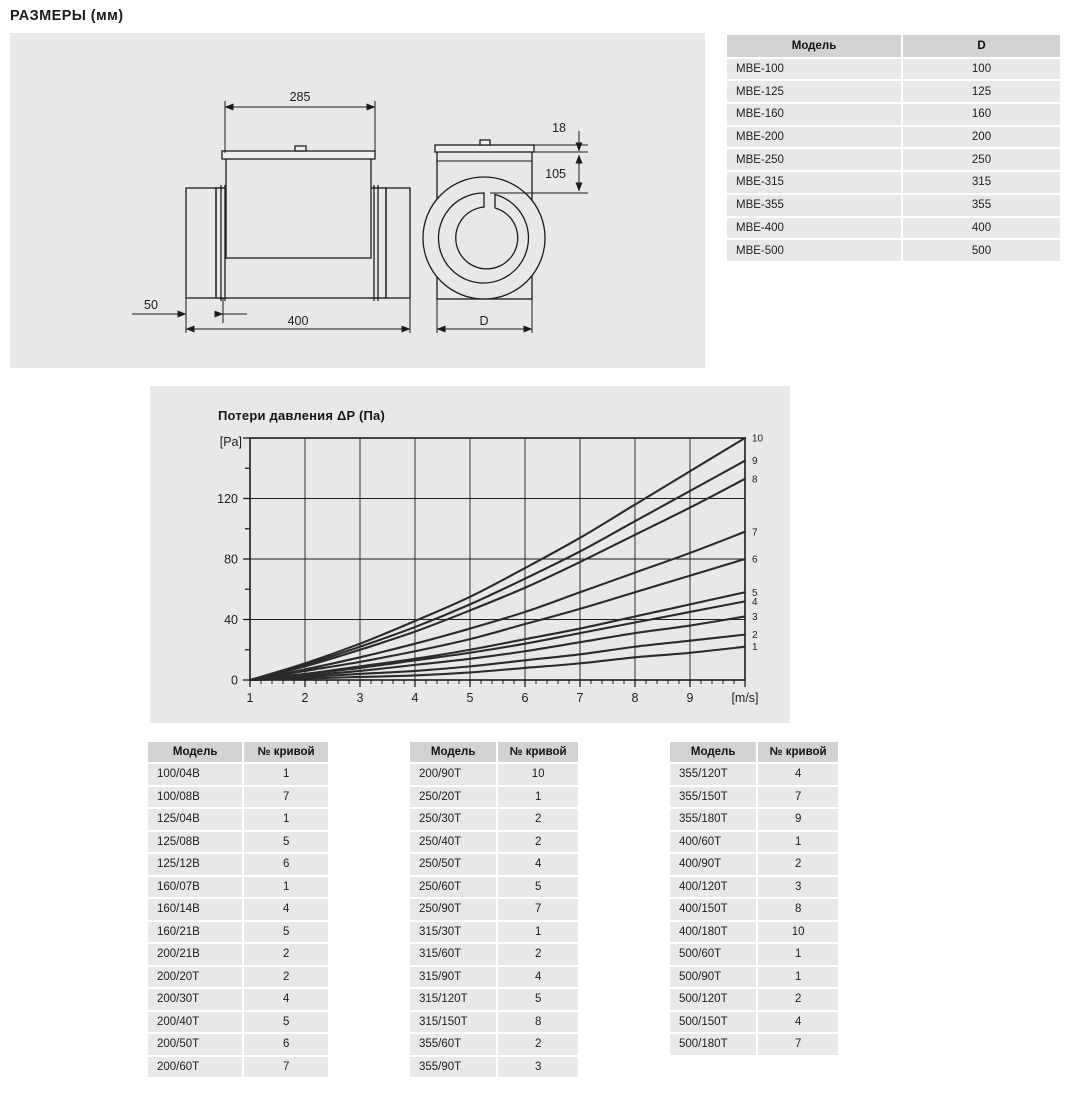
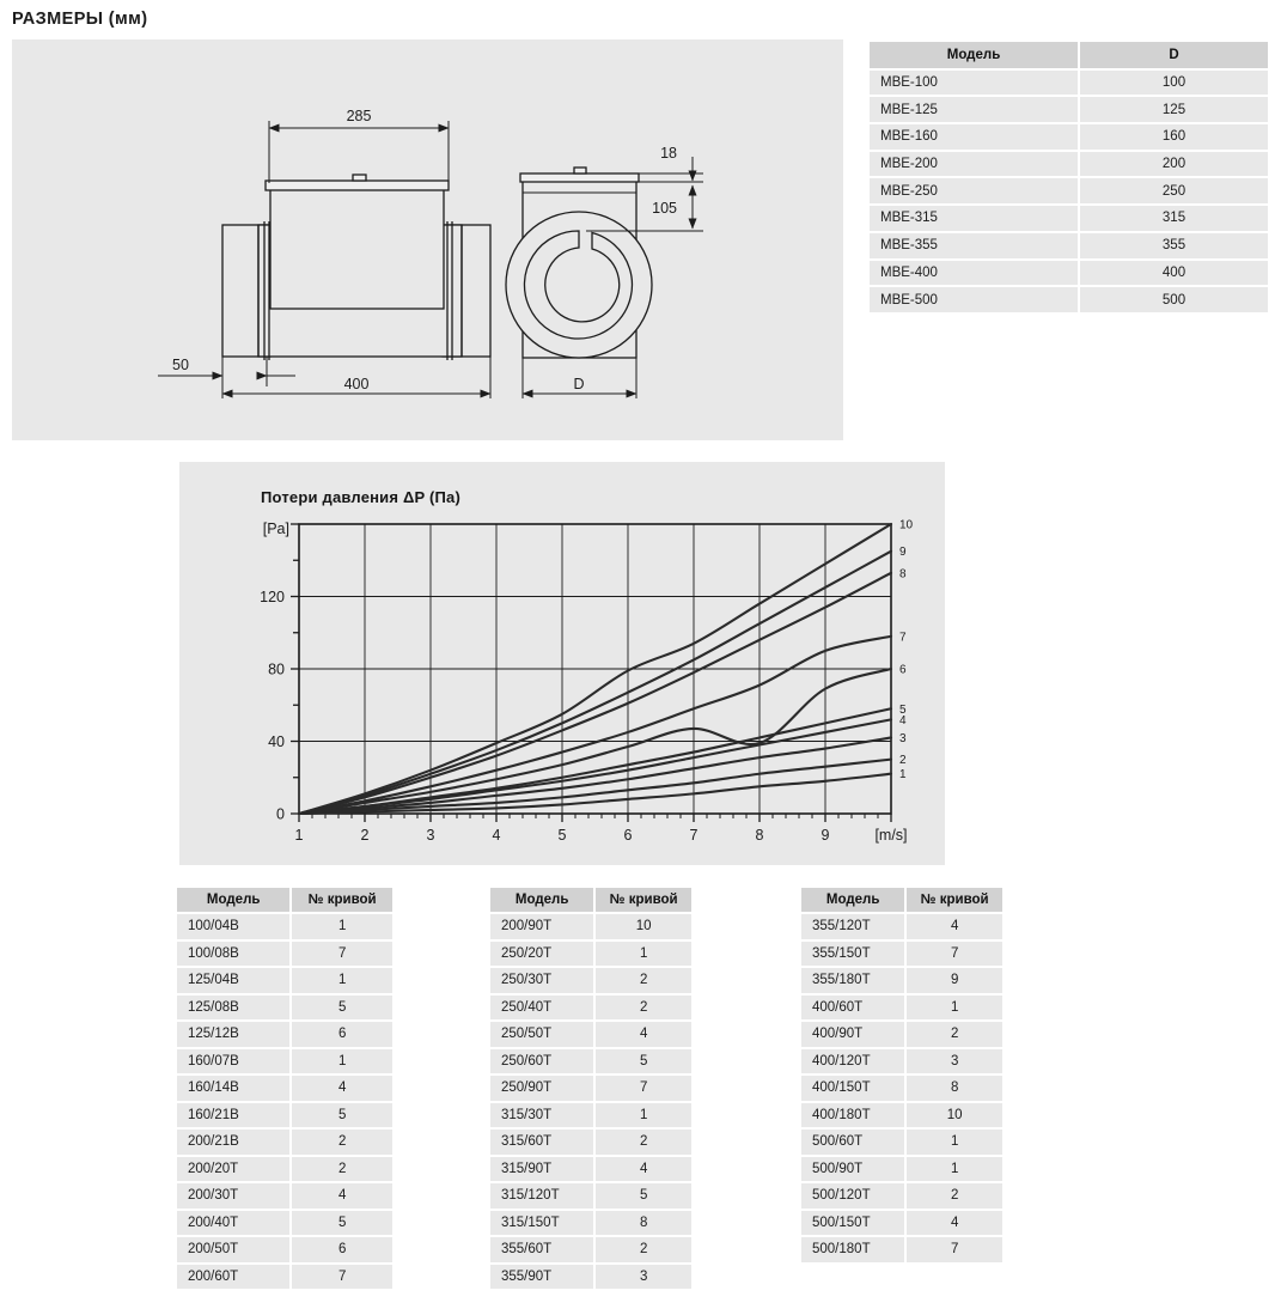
10/6: 74 -> 79
6/8: 58 -> 39
7/9: 84 -> 90
